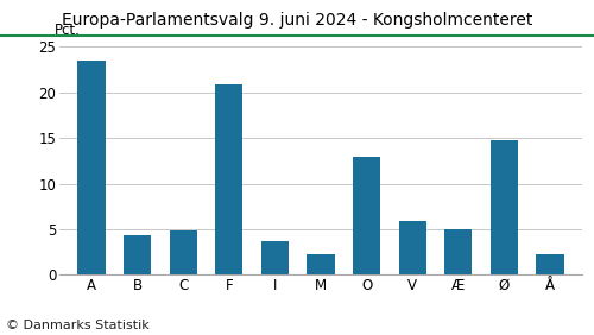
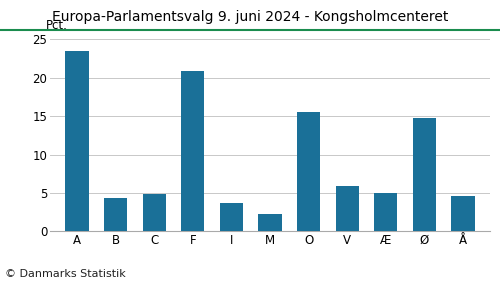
O: 13.0 -> 15.6
Å: 2.3 -> 4.6
